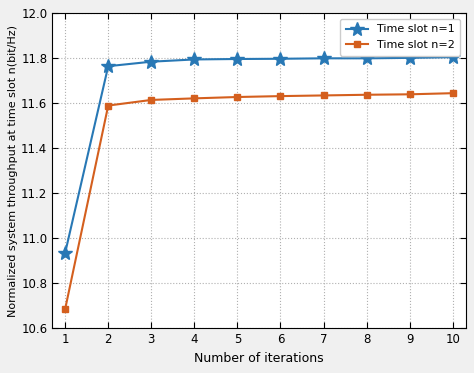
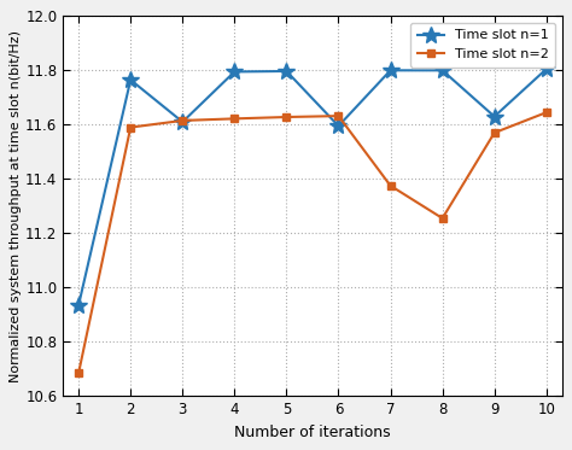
Time slot n=1/3: 11.785 -> 11.610
Time slot n=1/6: 11.798 -> 11.595
Time slot n=2/7: 11.635 -> 11.375
Time slot n=2/8: 11.638 -> 11.255
Time slot n=1/9: 11.802 -> 11.630
Time slot n=2/9: 11.640 -> 11.570
